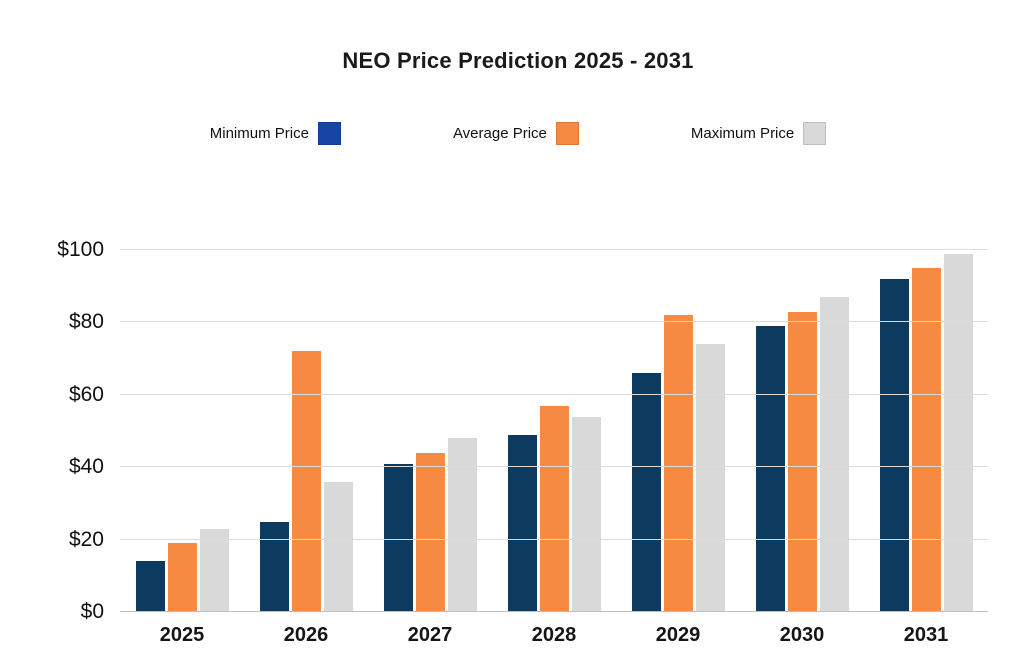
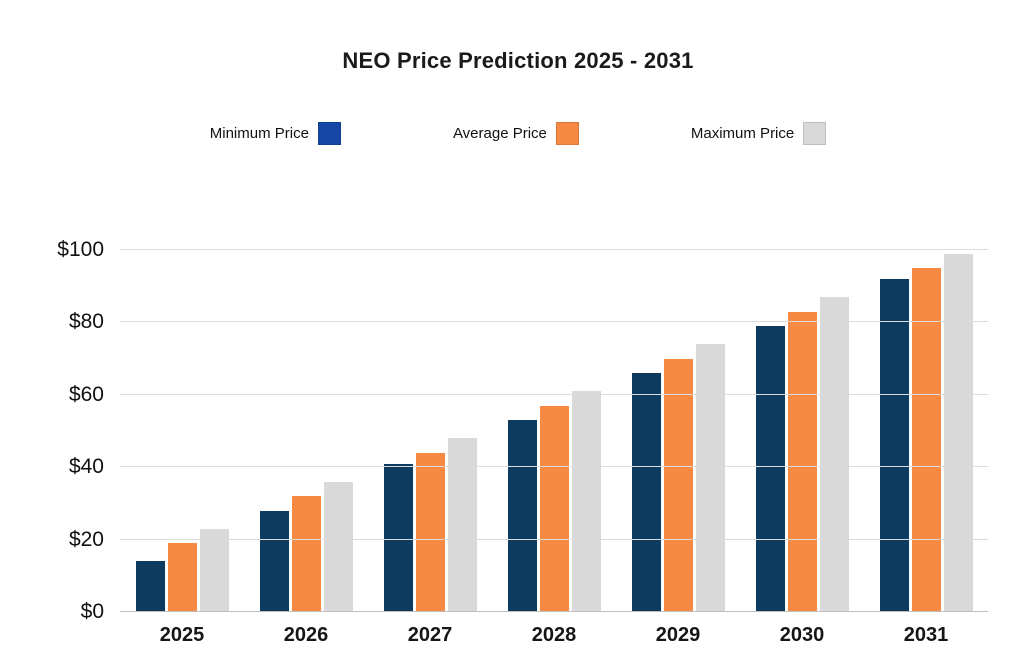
Minimum Price/2026: $25 -> $28
Average Price/2026: $72 -> $32
Minimum Price/2028: $49 -> $53
Maximum Price/2028: $54 -> $61
Average Price/2029: $82 -> $70
